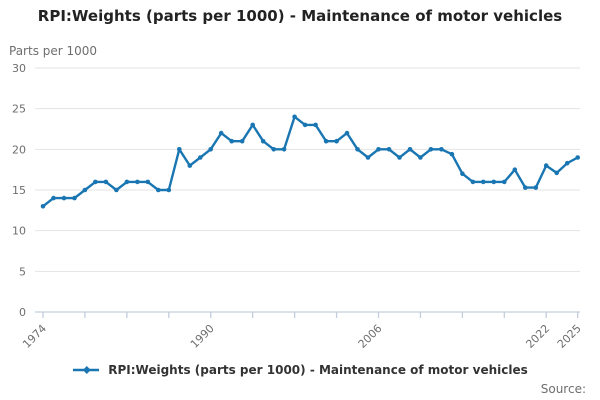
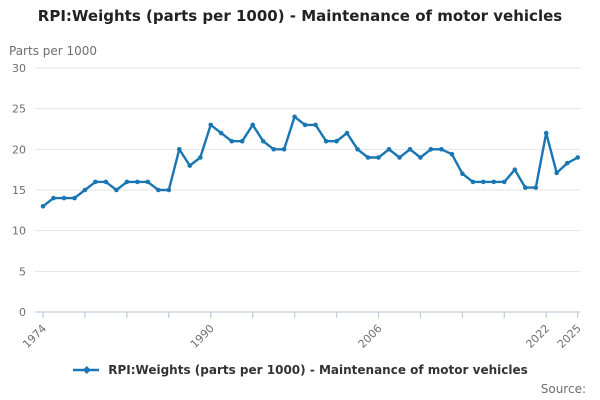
1990: 20 -> 23
2006: 20 -> 19
2022: 18 -> 22
